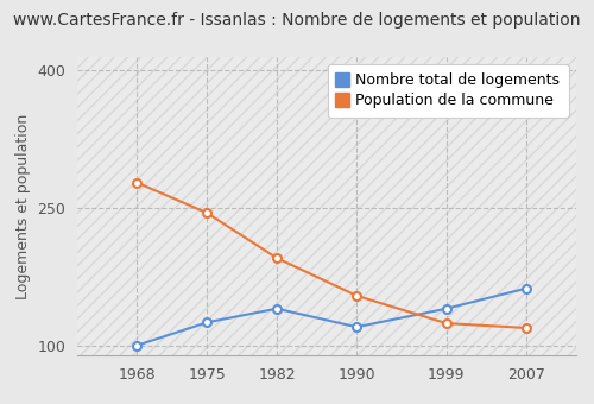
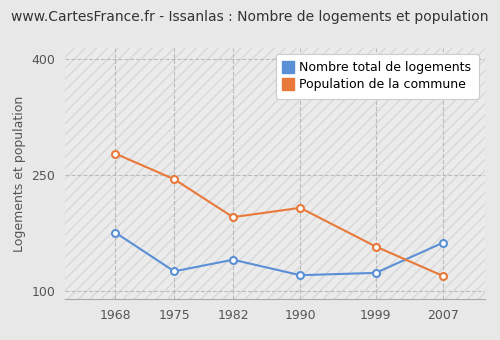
Nombre total de logements/1968: 101 -> 176
Population de la commune/1990: 155 -> 208
Nombre total de logements/1999: 141 -> 124
Population de la commune/1999: 125 -> 158
